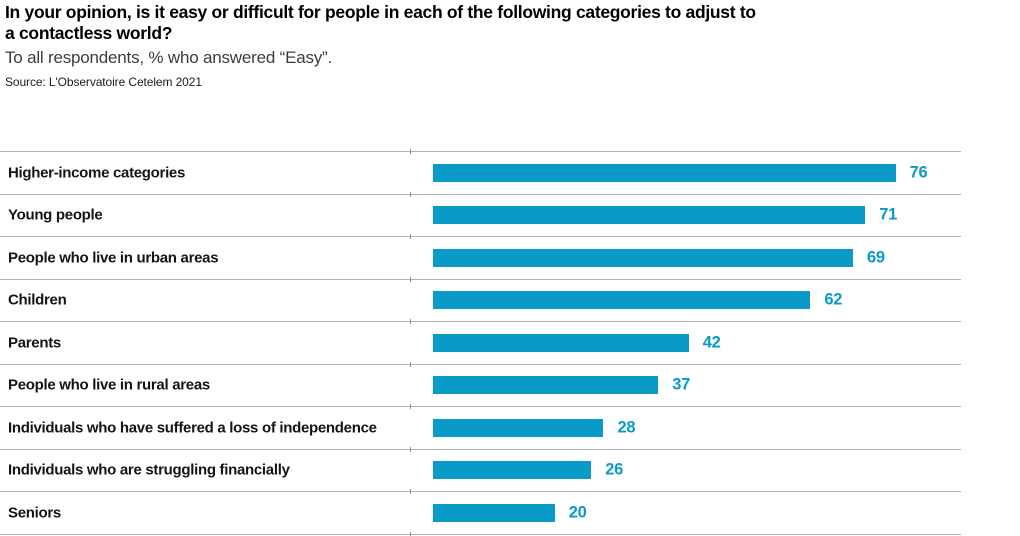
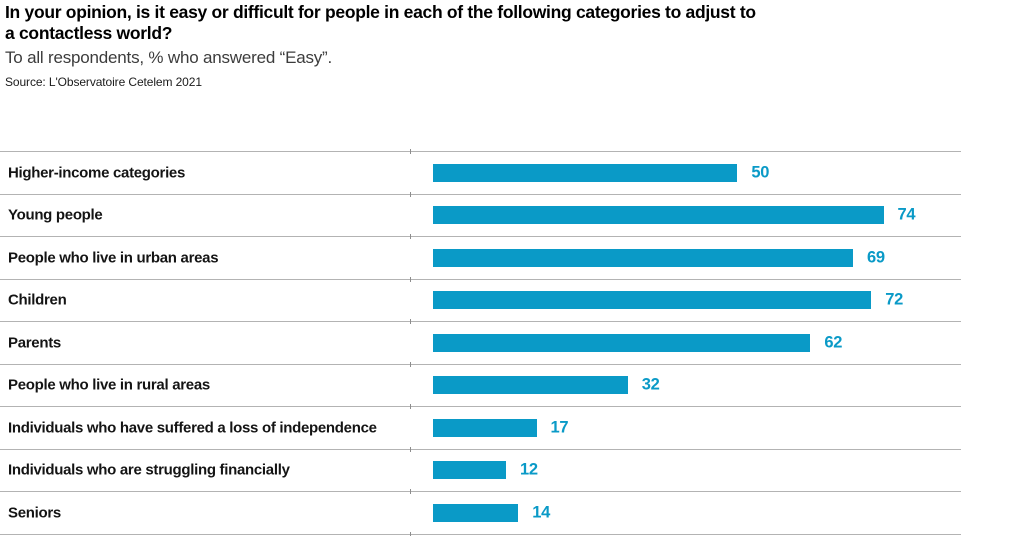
Higher-income categories: 76 -> 50
Young people: 71 -> 74
Children: 62 -> 72
Parents: 42 -> 62
People who live in rural areas: 37 -> 32
Individuals who have suffered a loss of independence: 28 -> 17
Individuals who are struggling financially: 26 -> 12
Seniors: 20 -> 14
